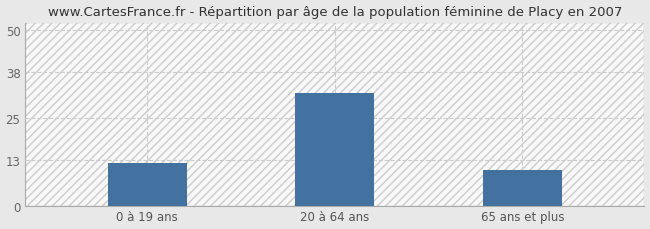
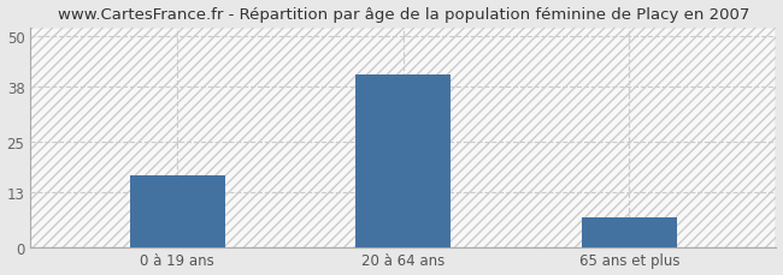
0 à 19 ans: 12 -> 17
20 à 64 ans: 32 -> 41
65 ans et plus: 10 -> 7
